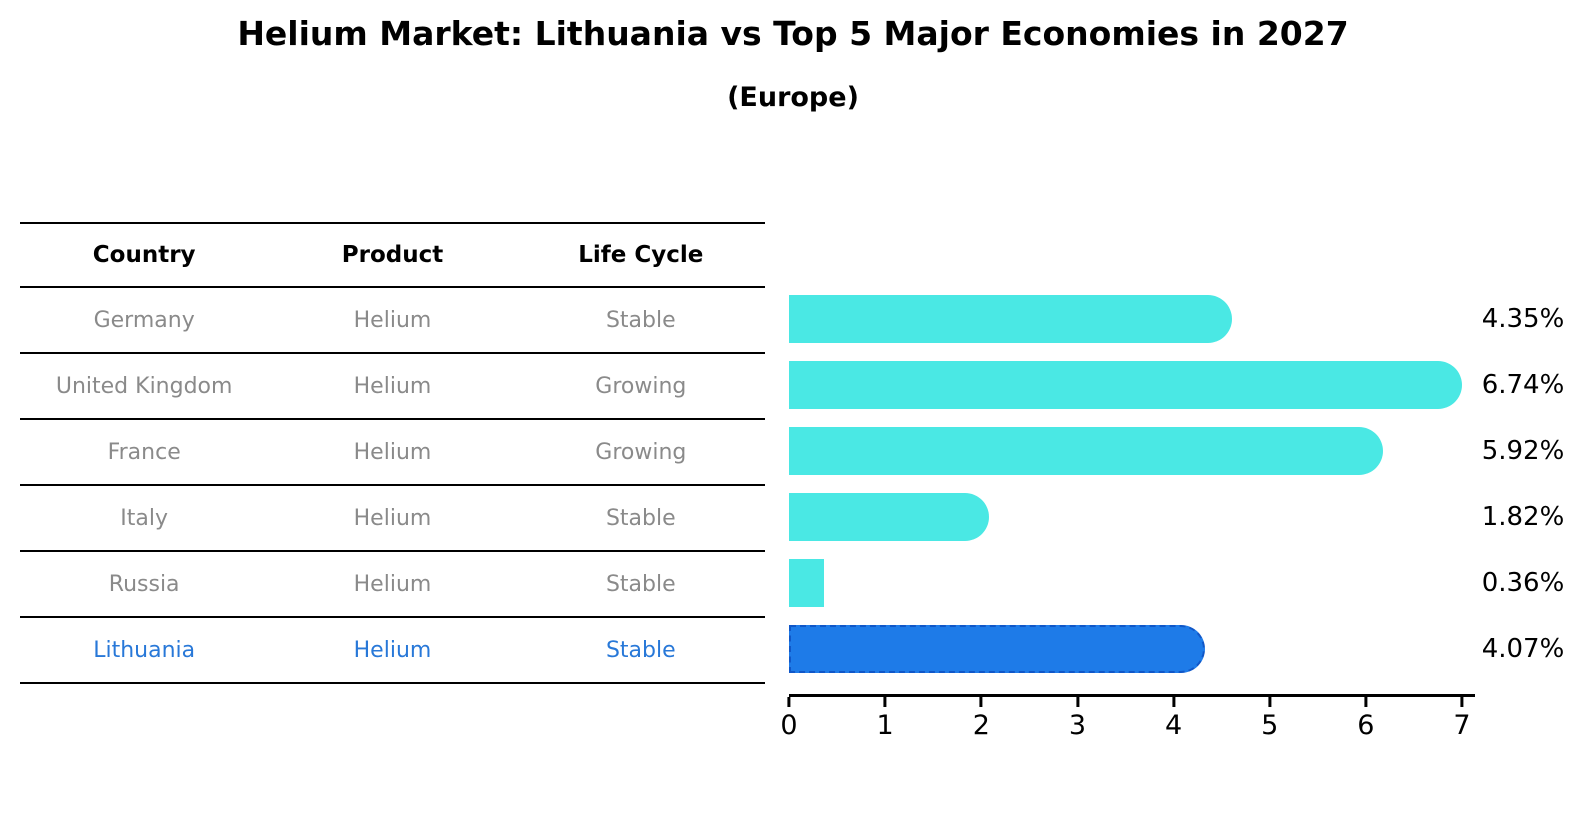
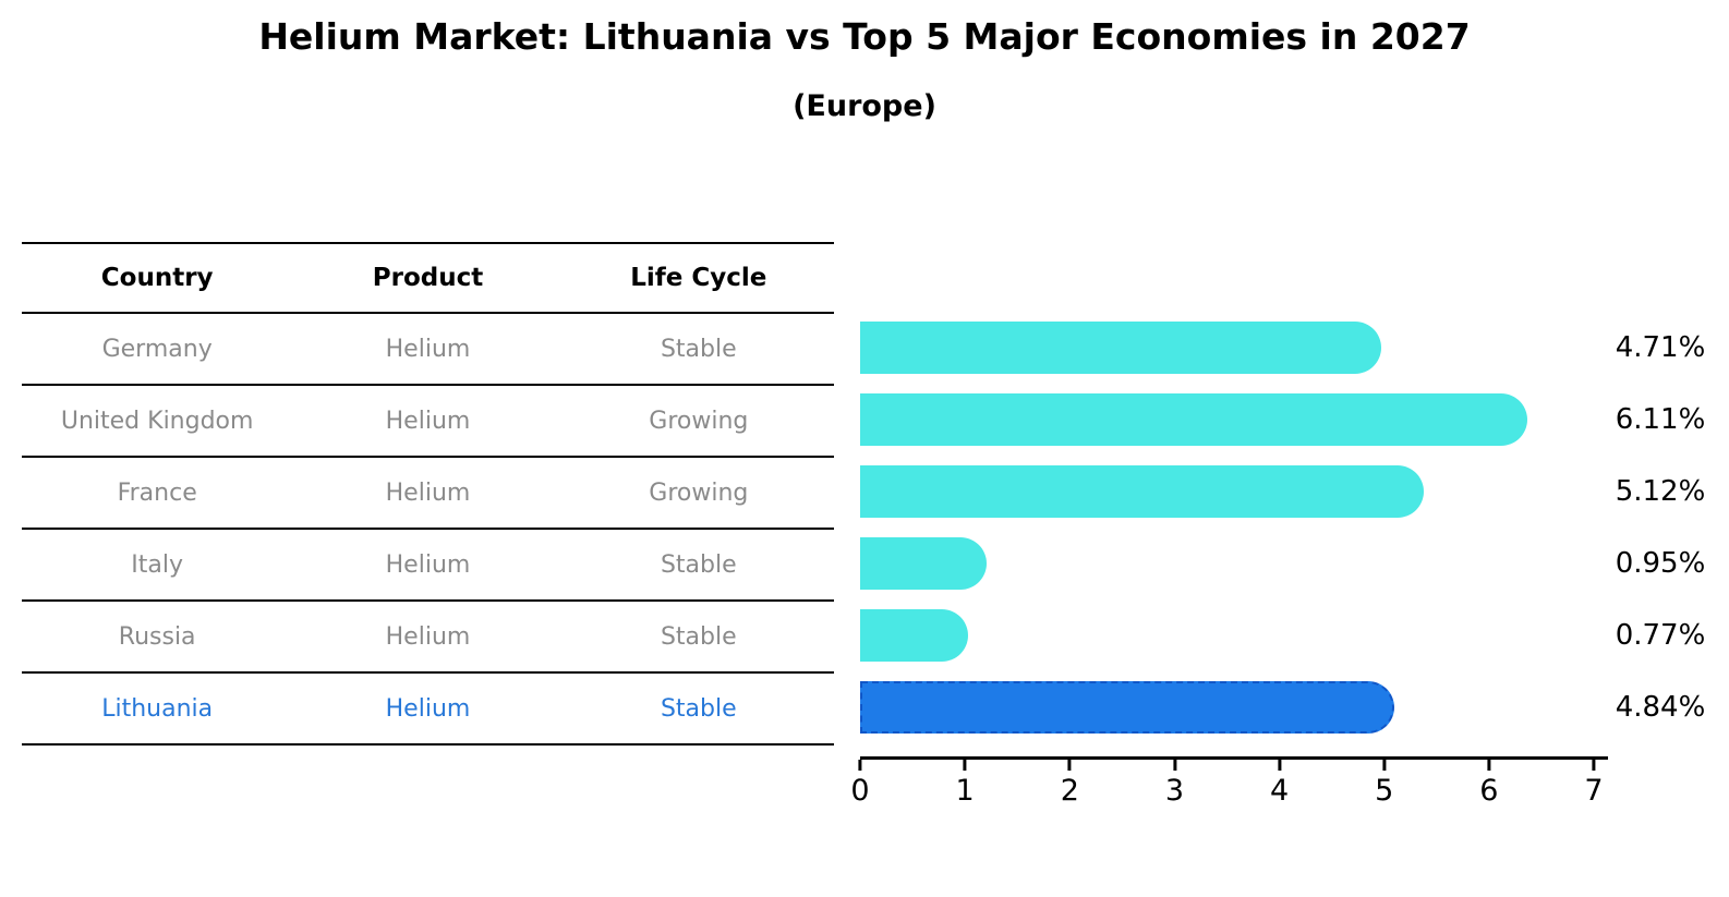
Germany: 4.35% -> 4.71%
United Kingdom: 6.74% -> 6.11%
France: 5.92% -> 5.12%
Italy: 1.82% -> 0.95%
Russia: 0.36% -> 0.77%
Lithuania: 4.07% -> 4.84%
